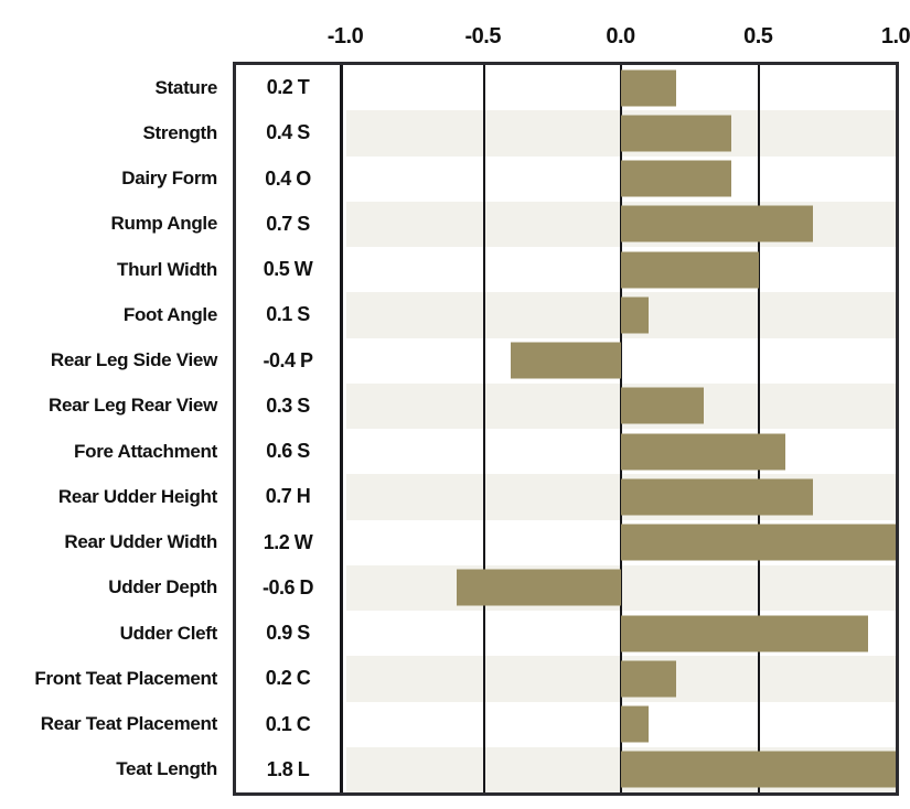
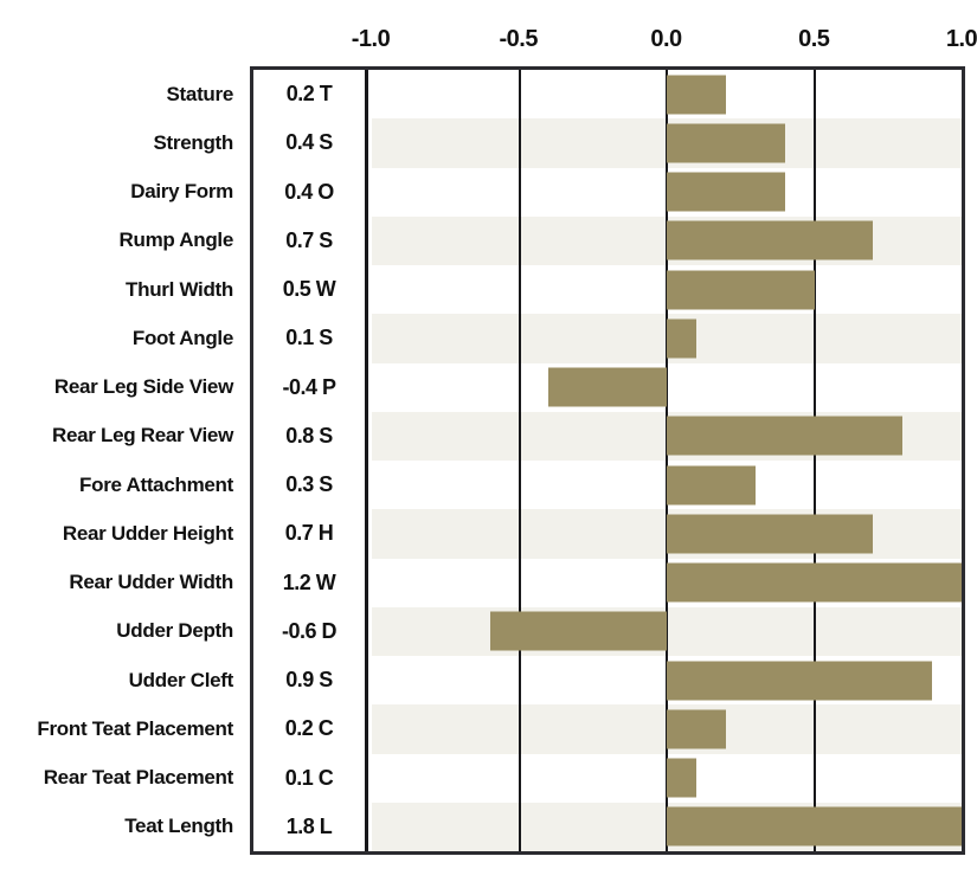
Rear Leg Rear View: 0.3 -> 0.8
Fore Attachment: 0.6 -> 0.3
